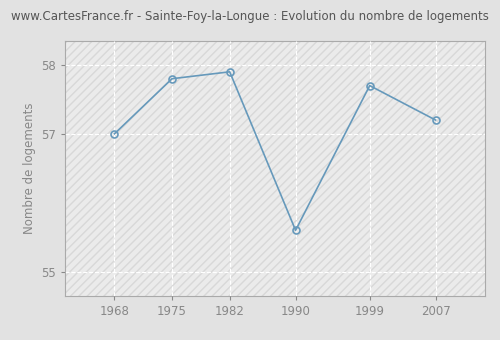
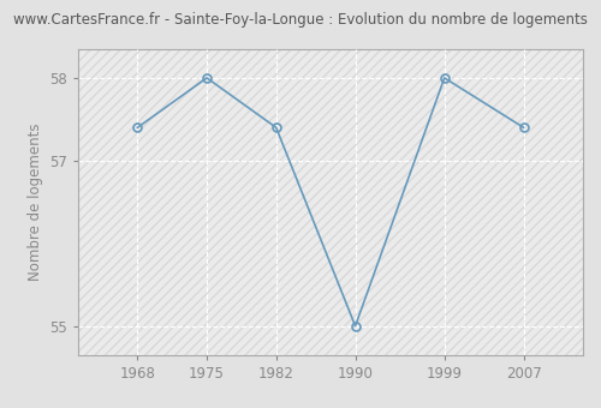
1968: 57.0 -> 57.4
1975: 57.8 -> 58.0
1982: 57.9 -> 57.4
1990: 55.6 -> 55.0
1999: 57.7 -> 58.0
2007: 57.2 -> 57.4
